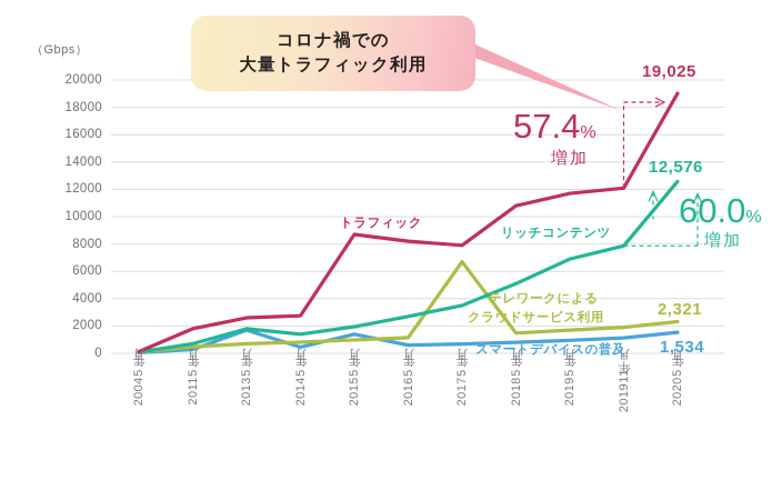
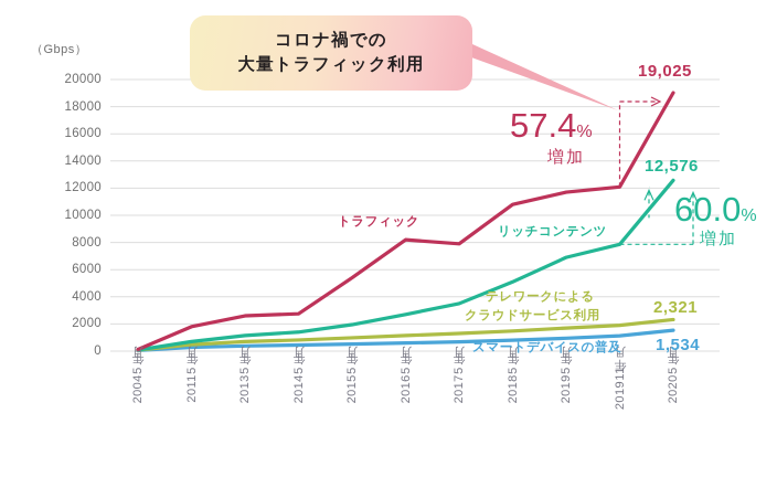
リッチコンテンツ/2013年5月: 1800 -> 1200
スマートデバイスの普及/2013年5月: 1700 -> 400
トラフィック/2015年5月: 8700 -> 5400
スマートデバイスの普及/2015年5月: 1400 -> 500
テレワークによるクラウドサービス利用/2017年5月: 6700 -> 1300
